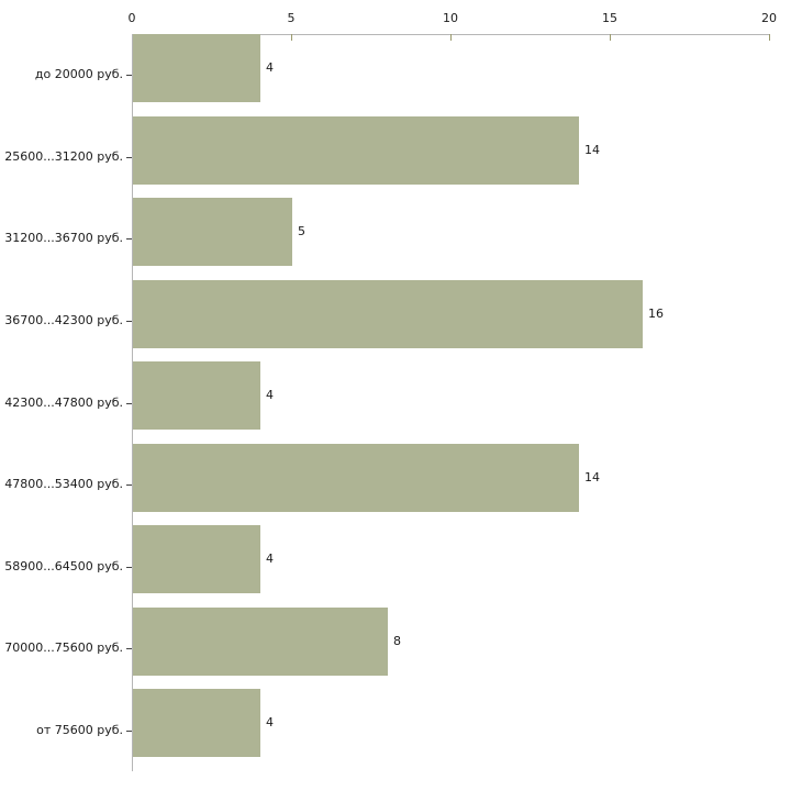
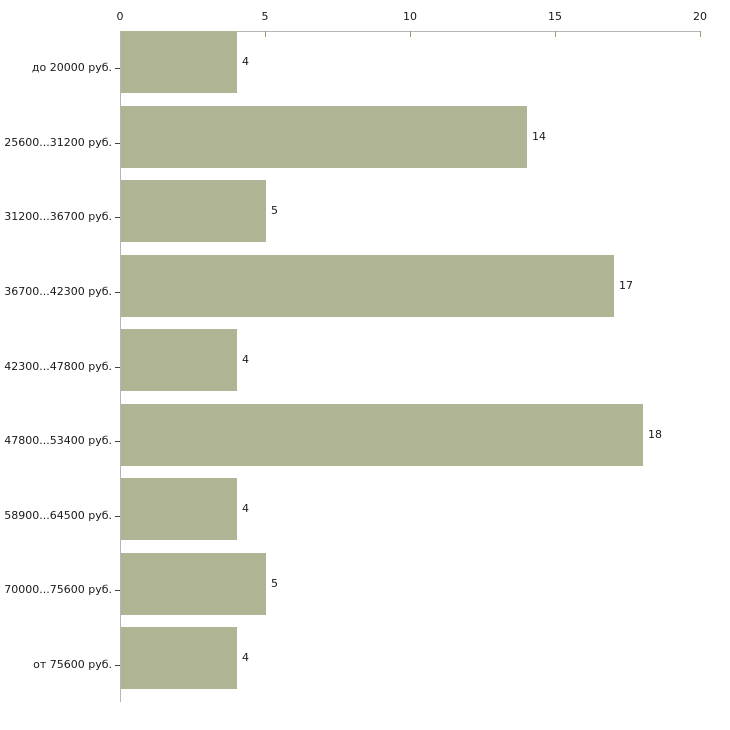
36700...42300 руб.: 16 -> 17
47800...53400 руб.: 14 -> 18
70000...75600 руб.: 8 -> 5
